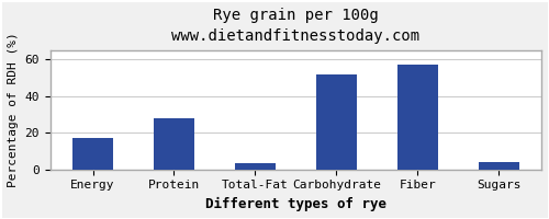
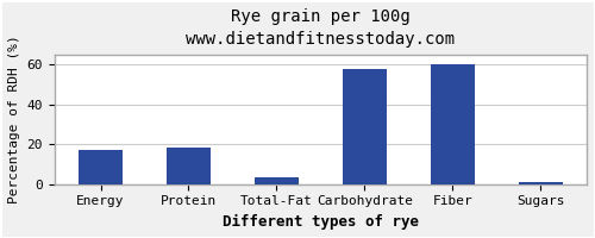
Protein: 28 -> 18
Carbohydrate: 52 -> 58
Fiber: 57 -> 60
Sugars: 4 -> 1
